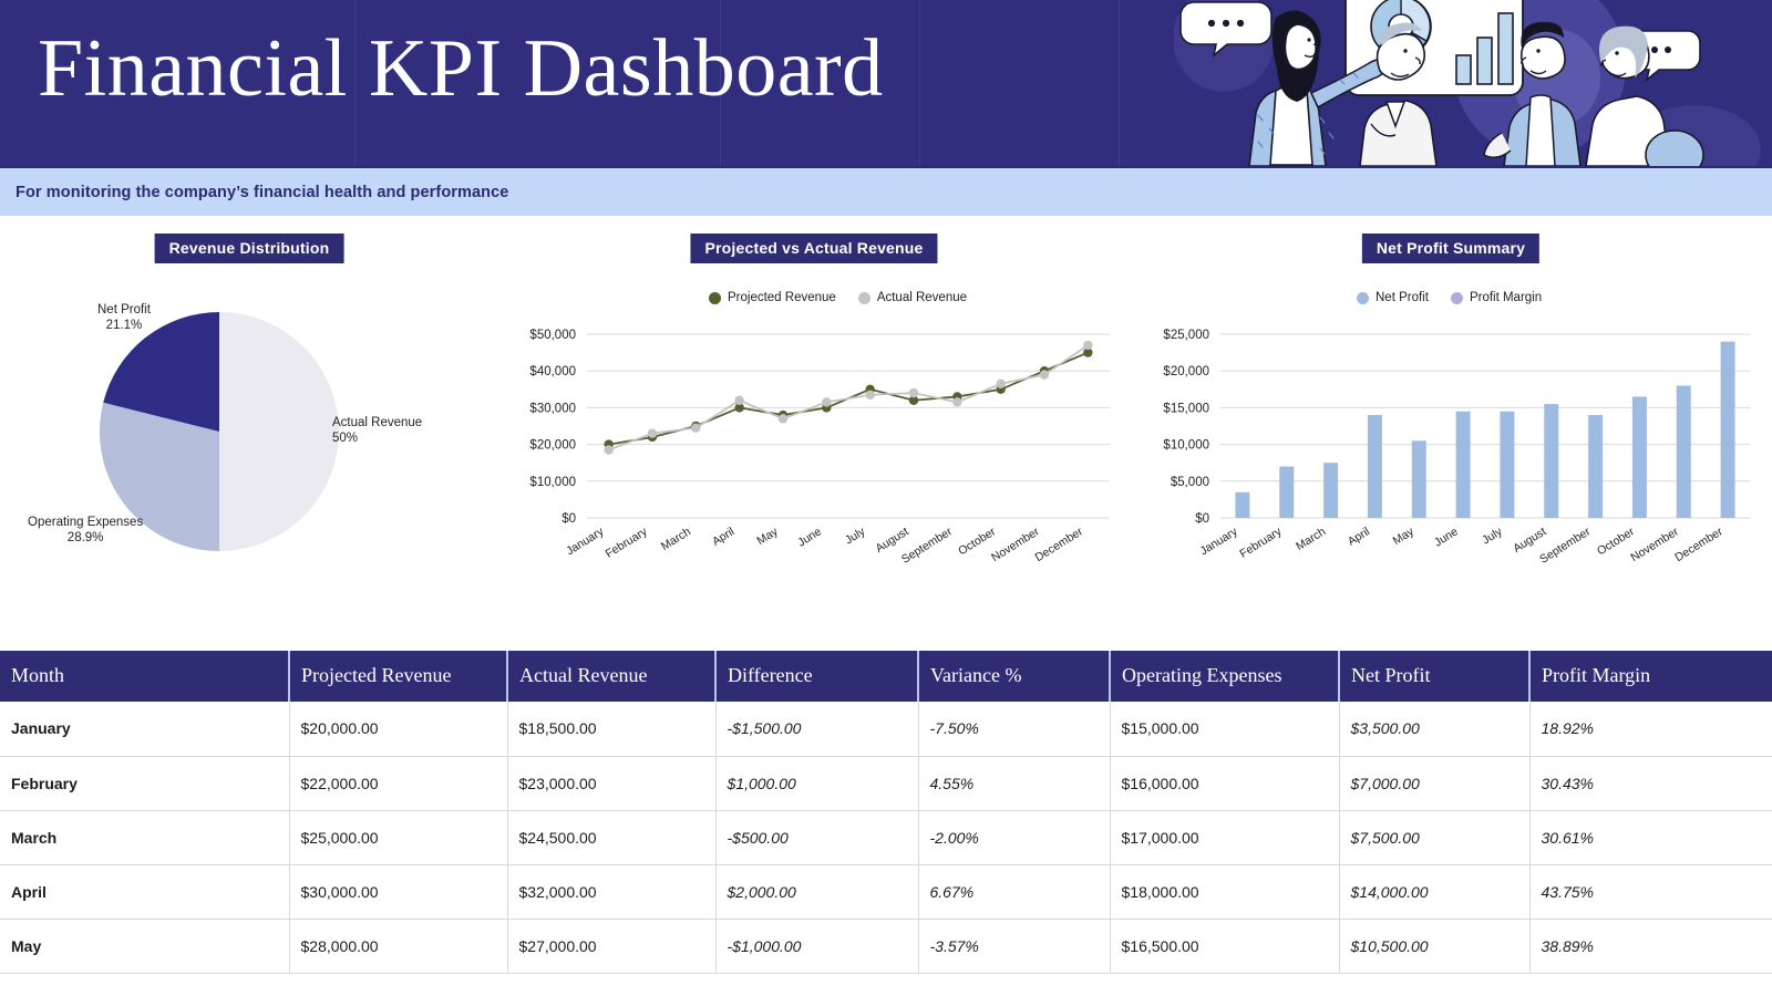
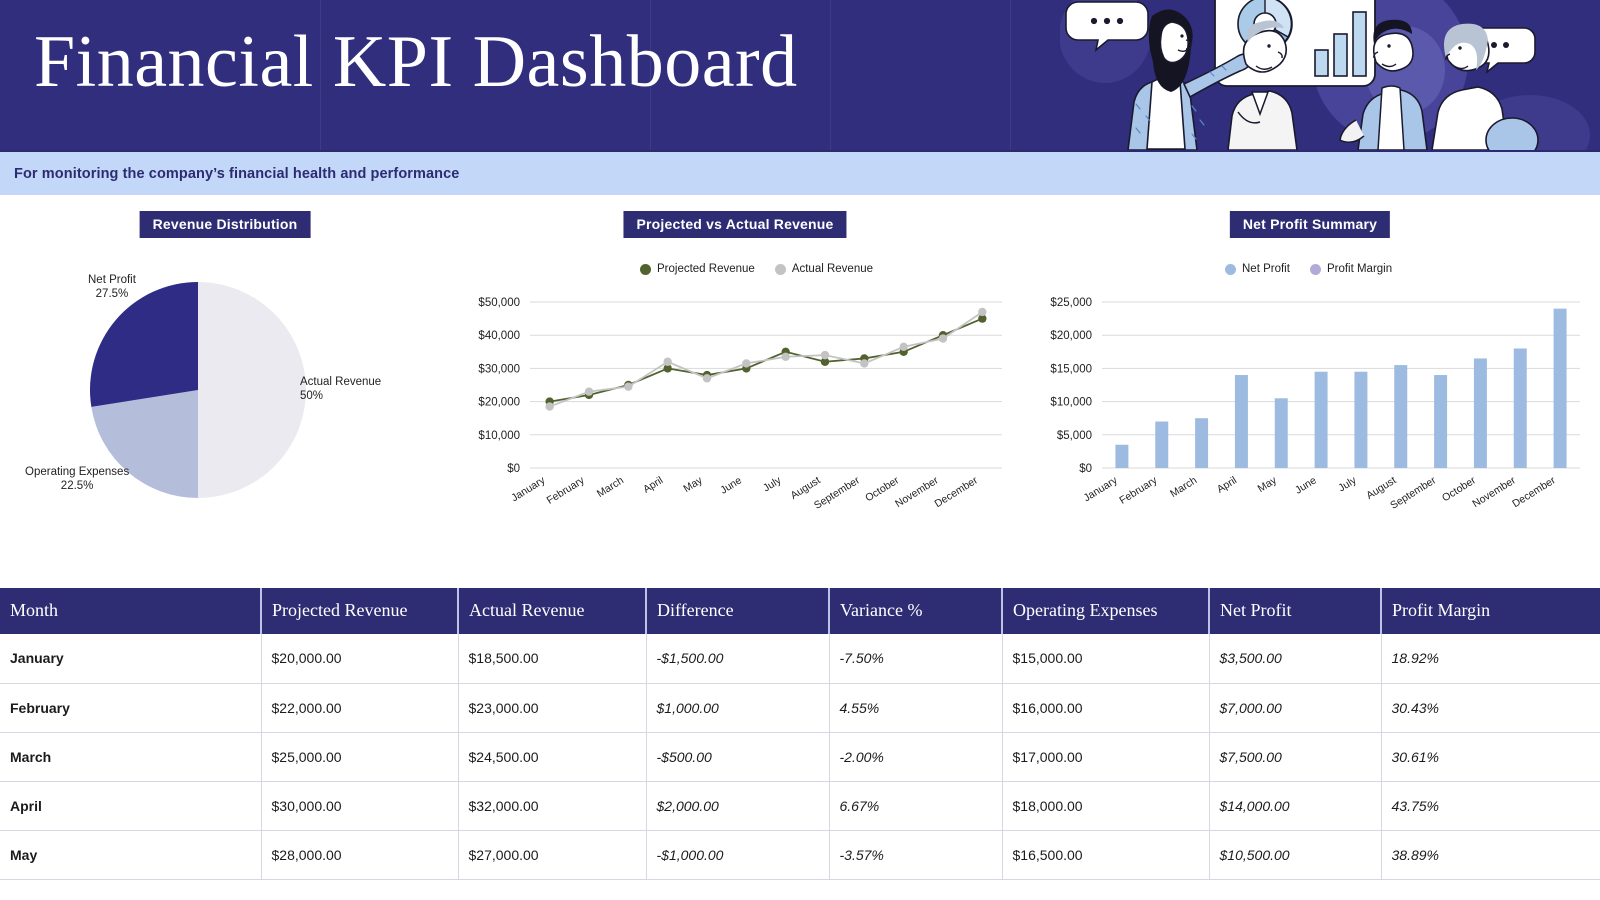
Revenue Distribution/Operating Expenses: 28.9% -> 22.5%
Revenue Distribution/Net Profit: 21.1% -> 27.5%
